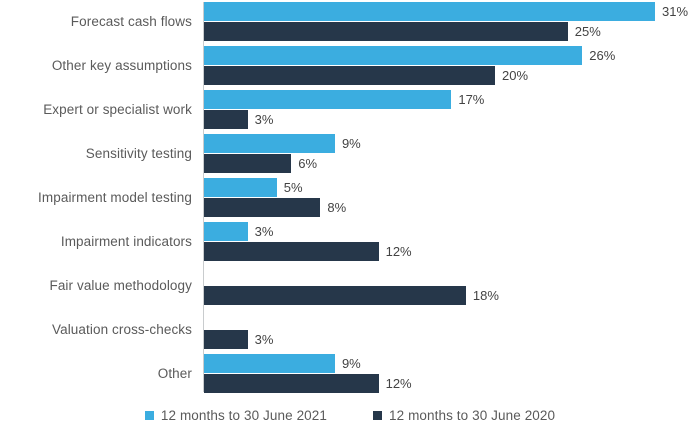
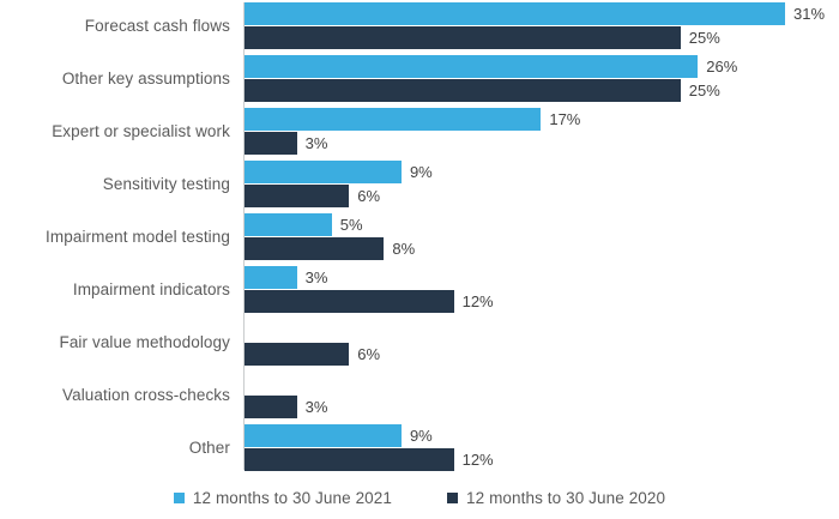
12 months to 30 June 2020/Other key assumptions: 20% -> 25%
12 months to 30 June 2020/Fair value methodology: 18% -> 6%
